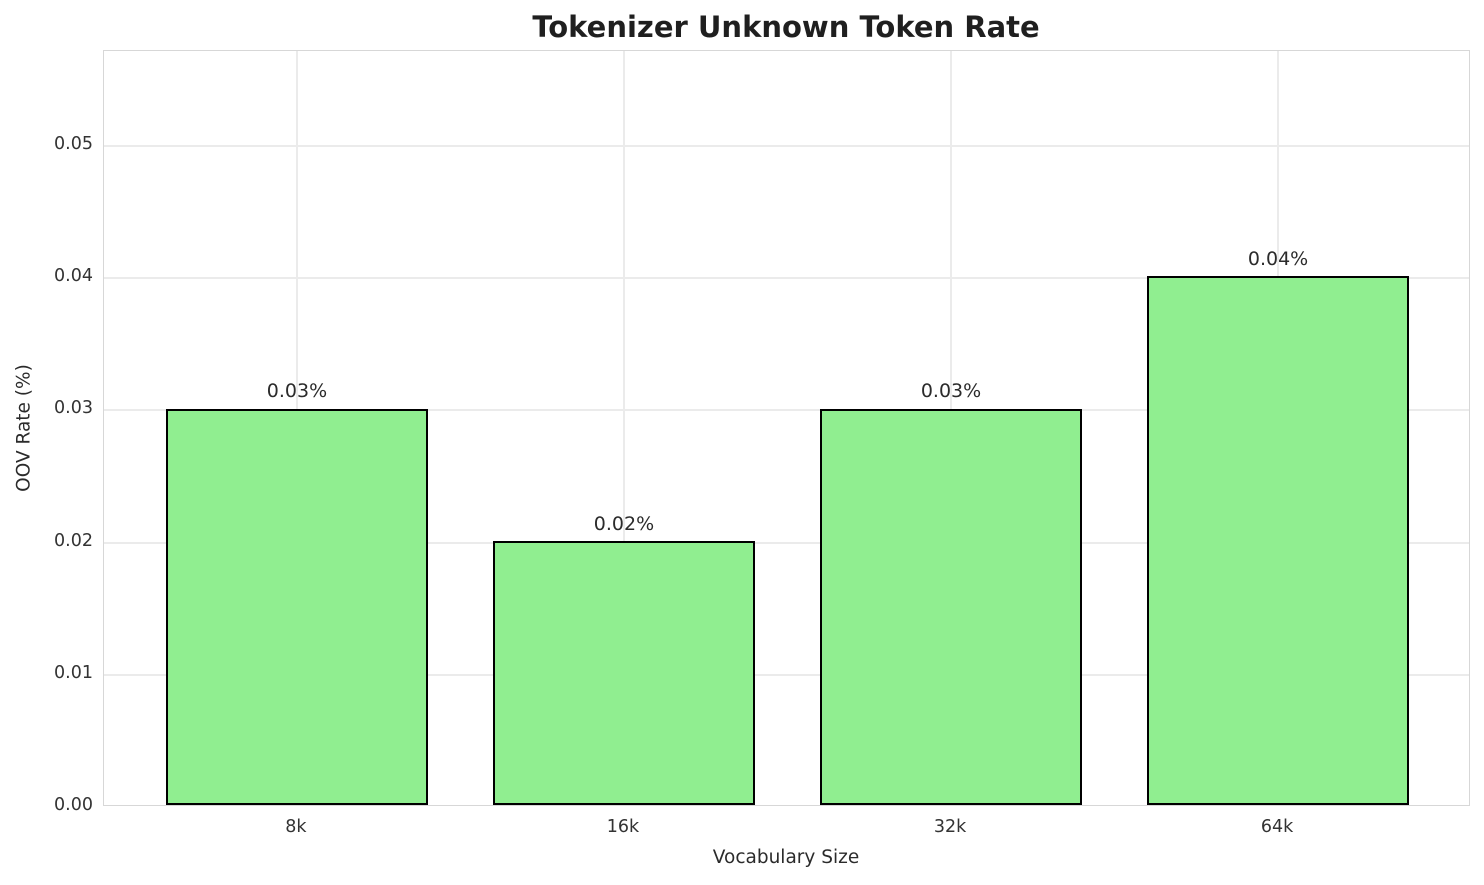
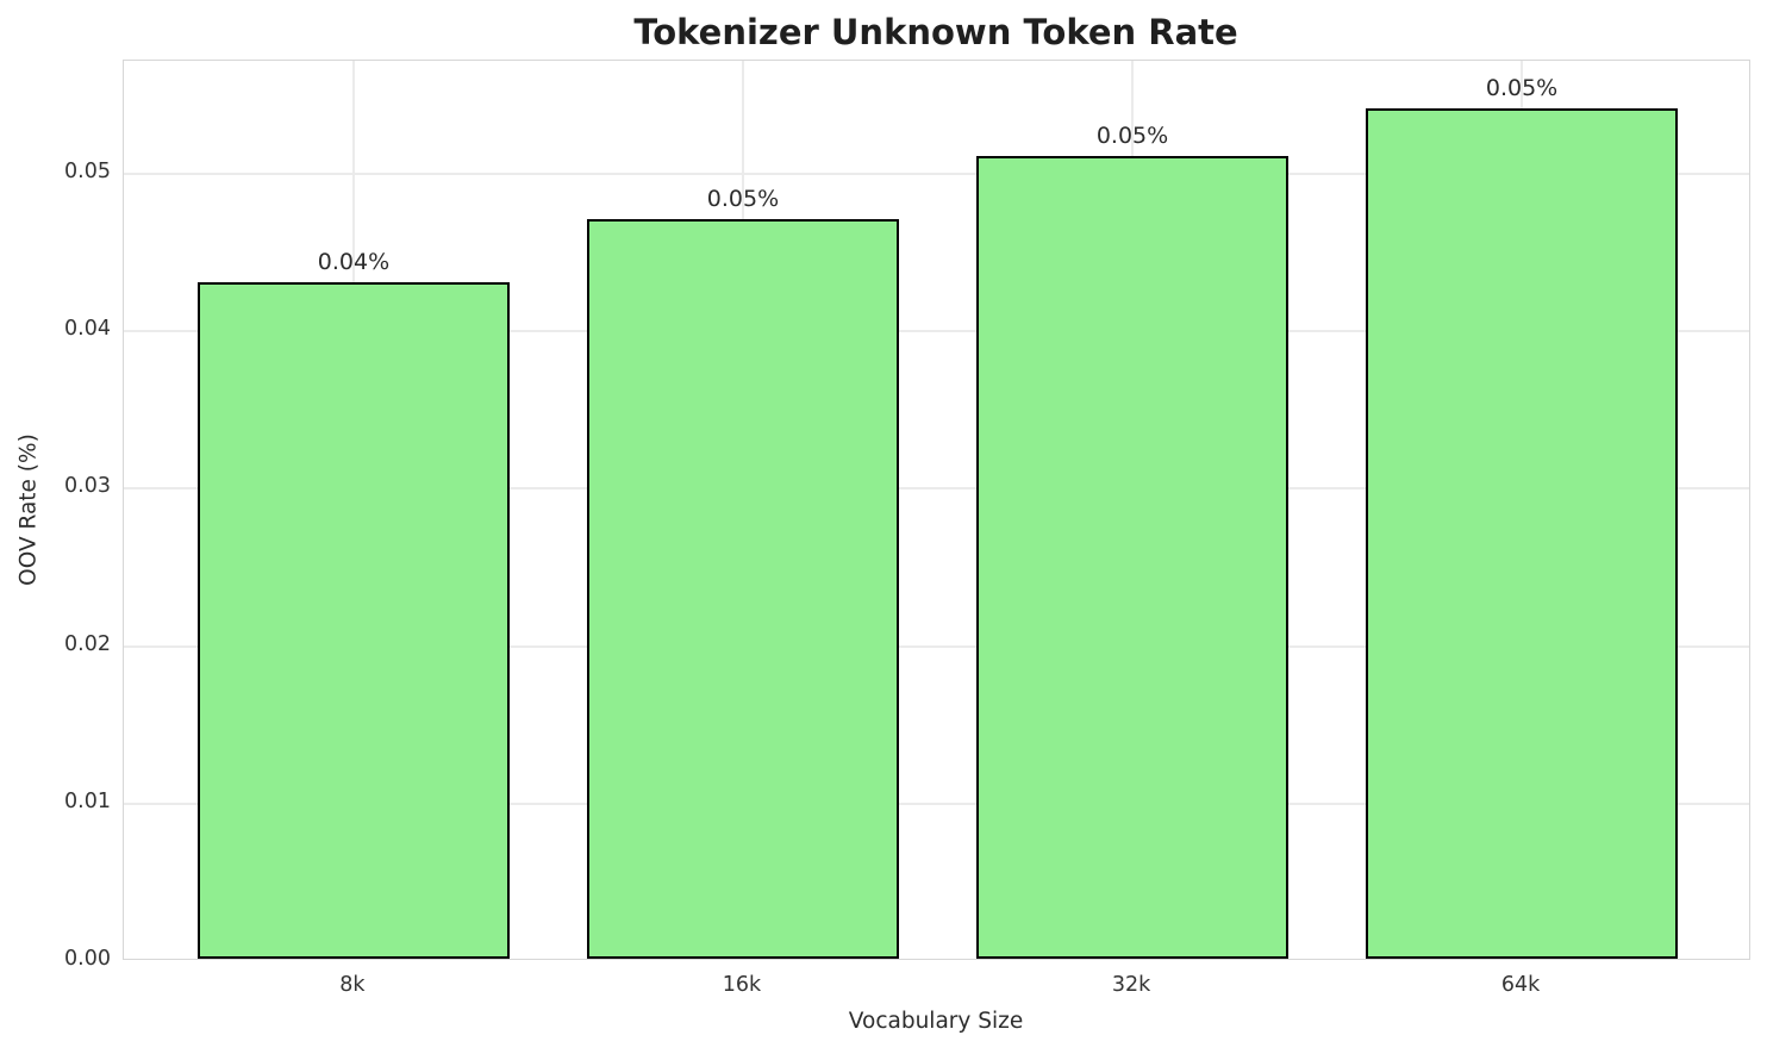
8k: 0.03% -> 0.04%
16k: 0.02% -> 0.05%
32k: 0.03% -> 0.05%
64k: 0.04% -> 0.05%
